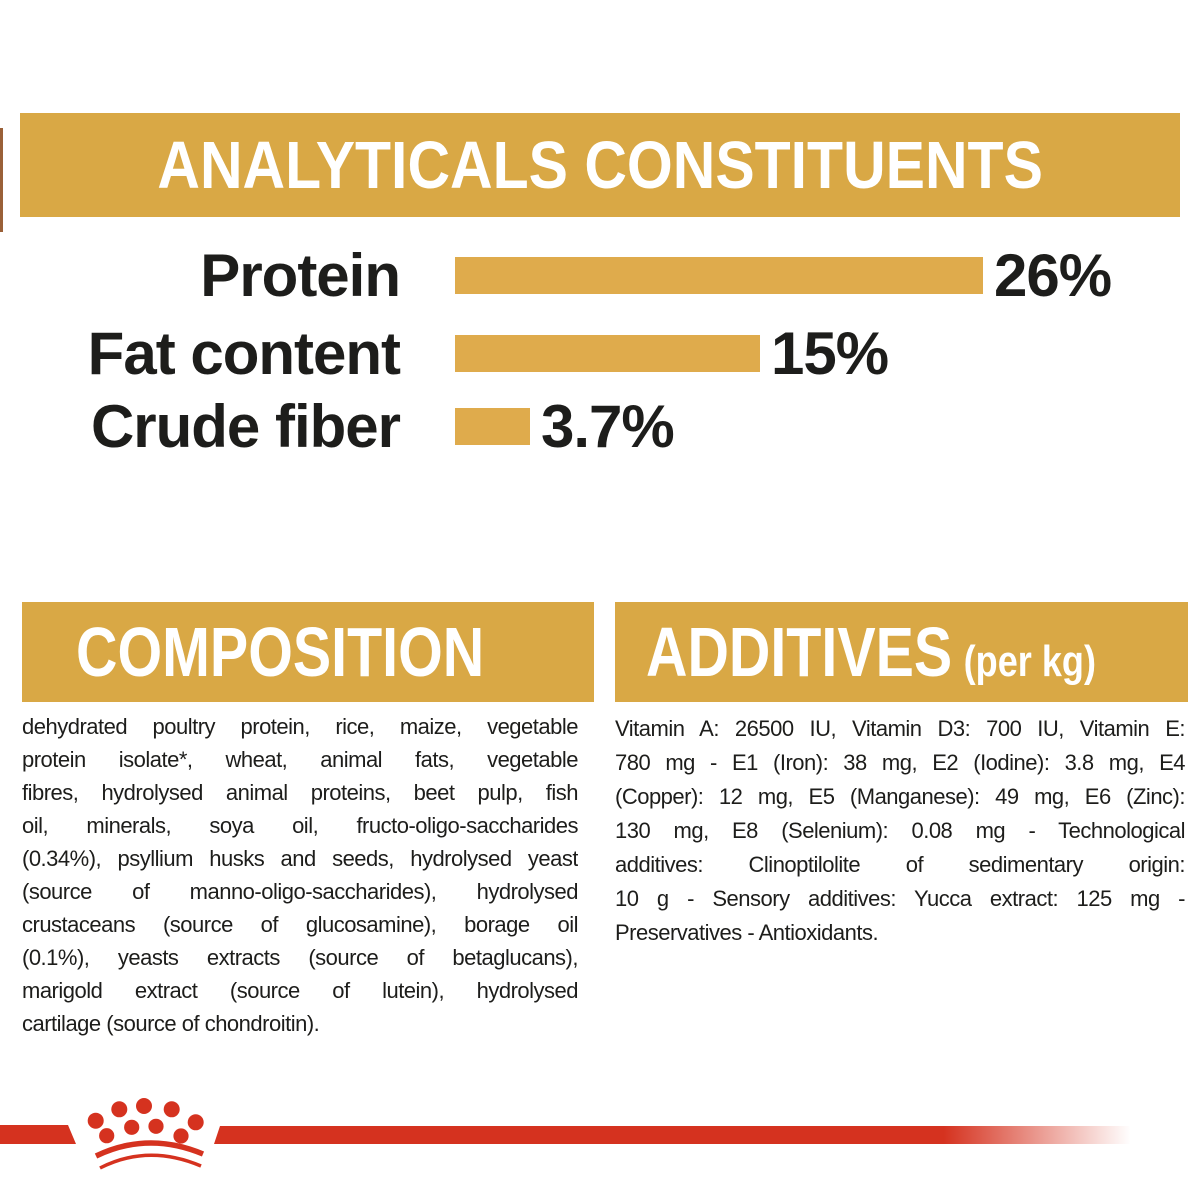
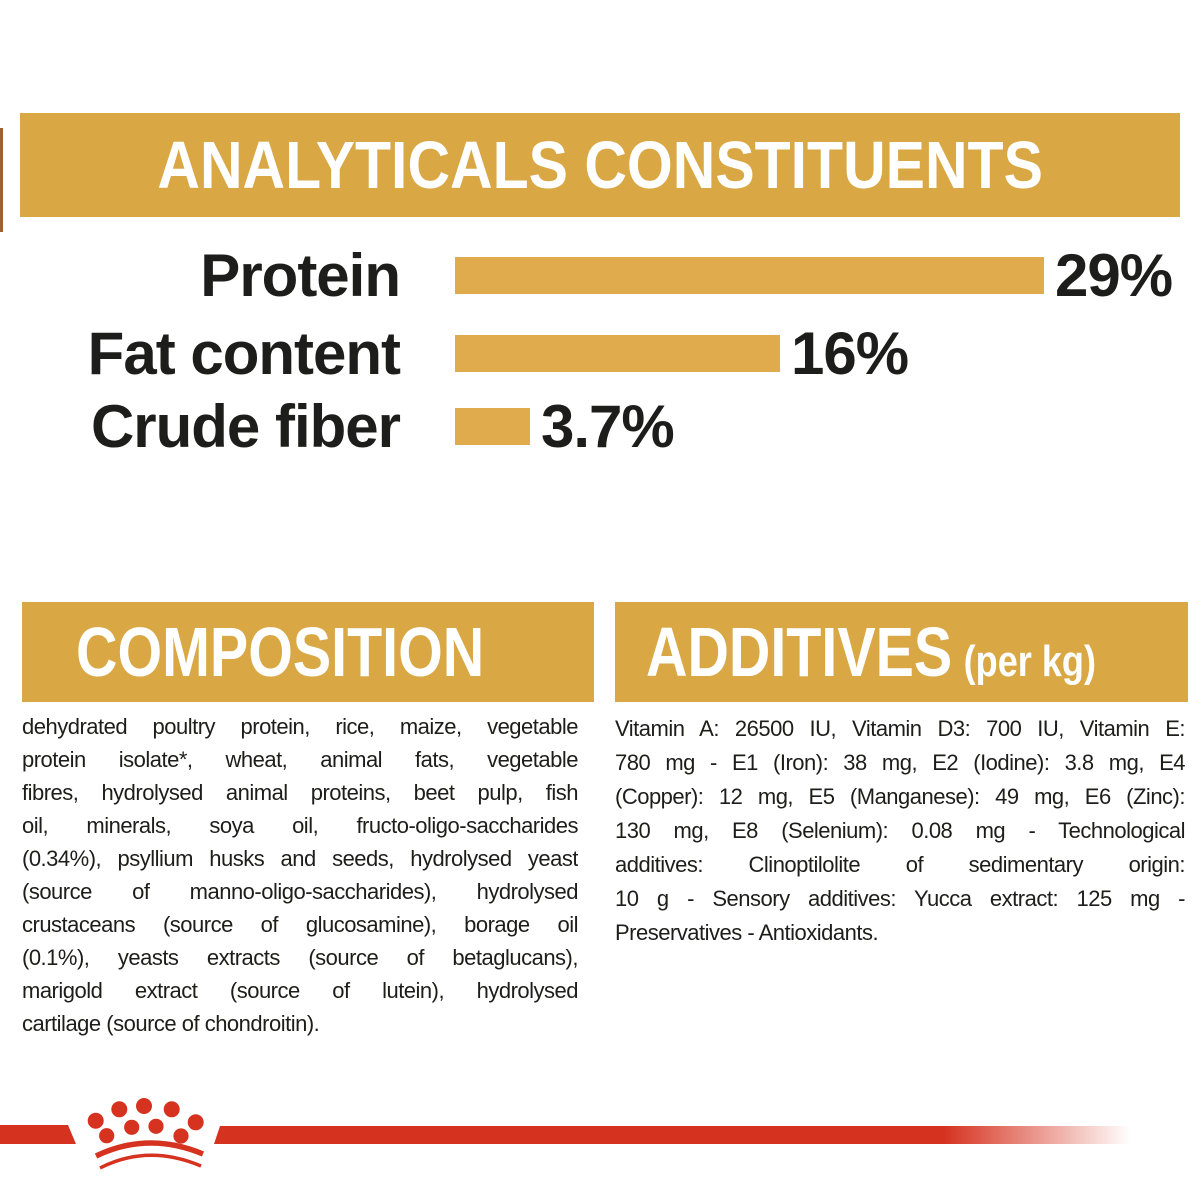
Protein: 26% -> 29%
Fat content: 15% -> 16%
